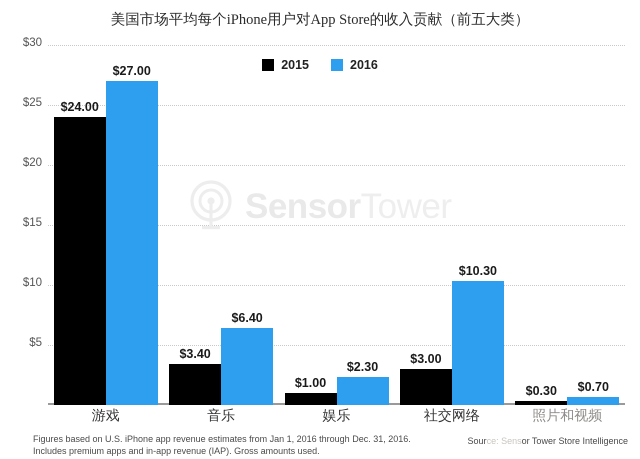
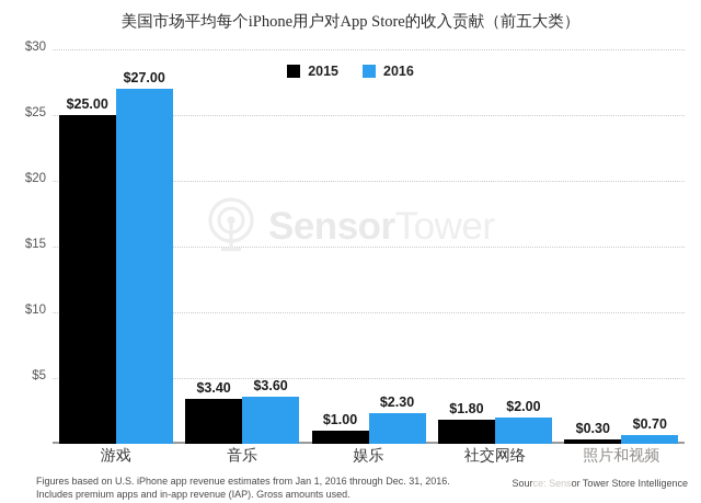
2015/游戏: $24.00 -> $25.00
2016/音乐: $6.40 -> $3.60
2015/社交网络: $3.00 -> $1.80
2016/社交网络: $10.30 -> $2.00
